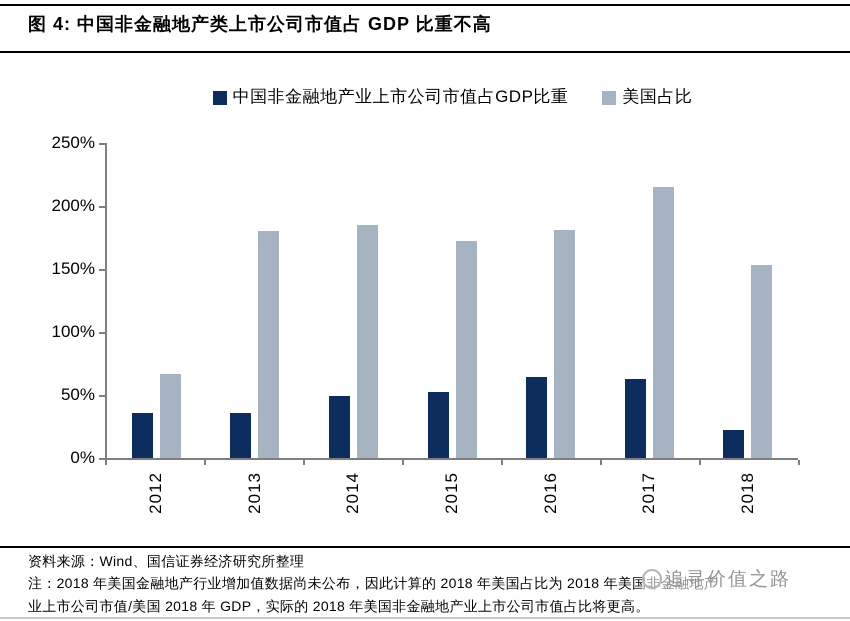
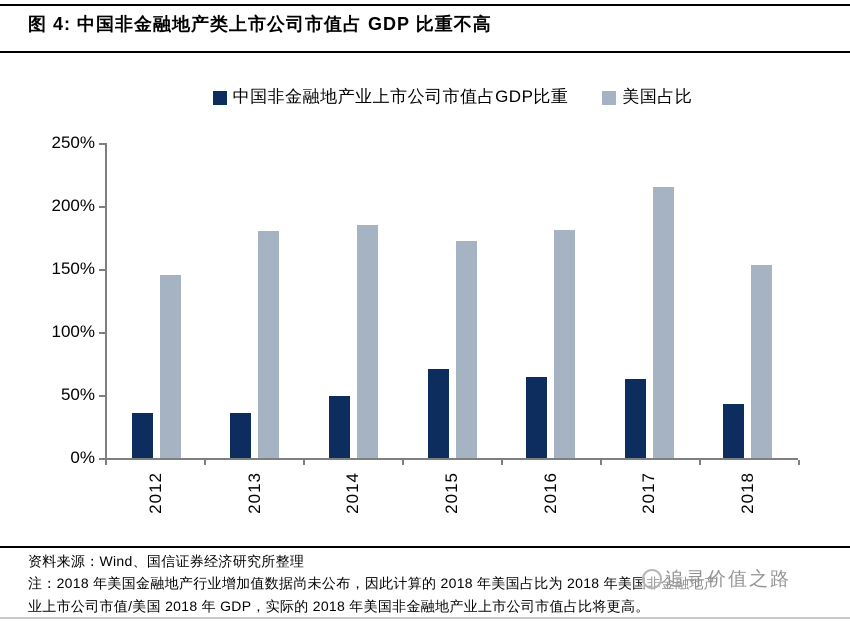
美国占比/2012: 67% -> 145%
中国非金融地产业上市公司市值占GDP比重/2015: 52% -> 71%
中国非金融地产业上市公司市值占GDP比重/2018: 22% -> 43%
